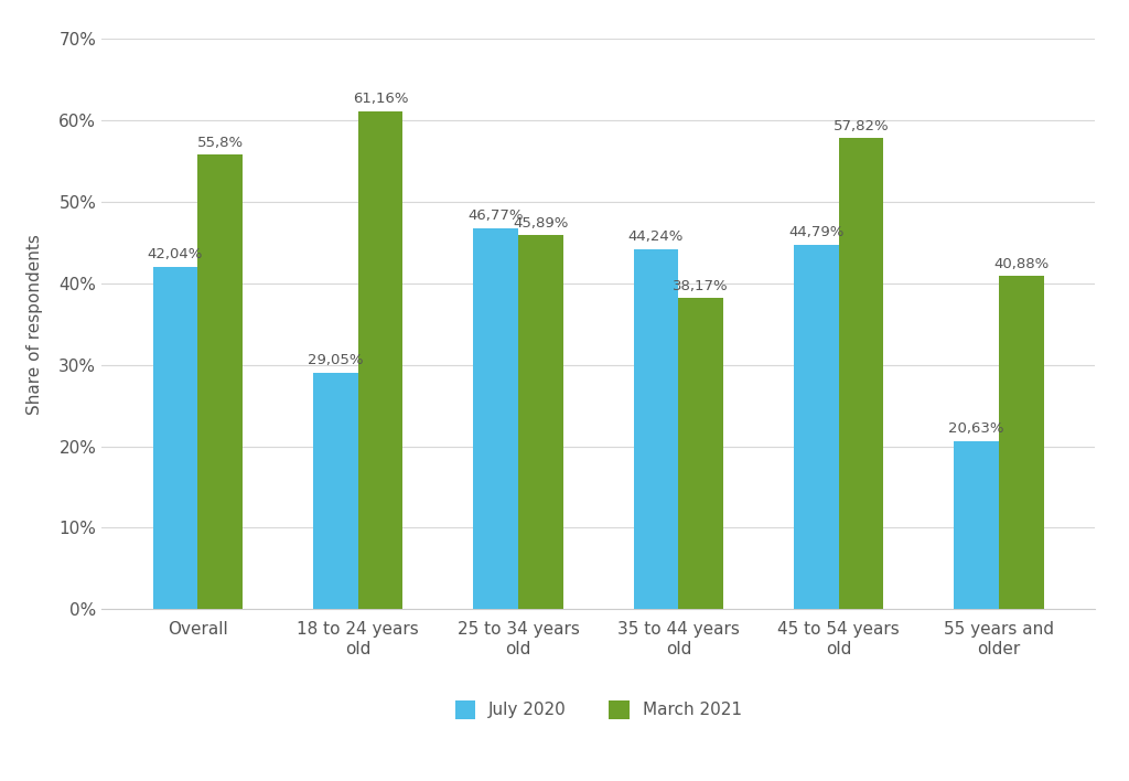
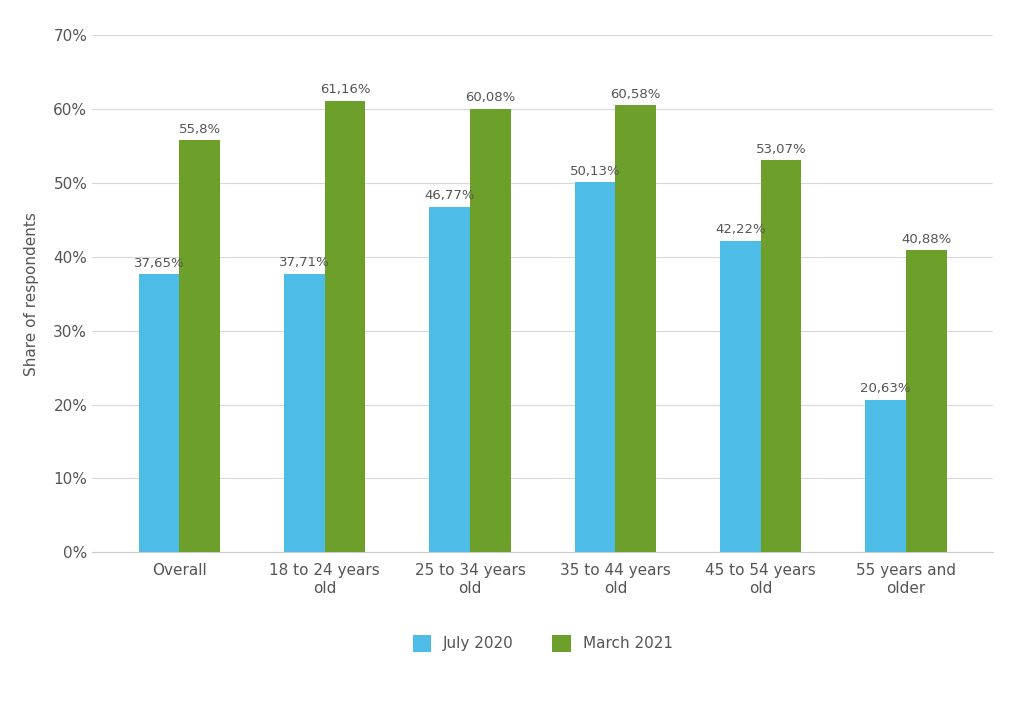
July 2020/Overall: 42,04% -> 37,65%
July 2020/18 to 24 years old: 29,05% -> 37,71%
March 2021/25 to 34 years old: 45,89% -> 60,08%
July 2020/35 to 44 years old: 44,24% -> 50,13%
March 2021/35 to 44 years old: 38,17% -> 60,58%
July 2020/45 to 54 years old: 44,79% -> 42,22%
March 2021/45 to 54 years old: 57,82% -> 53,07%
